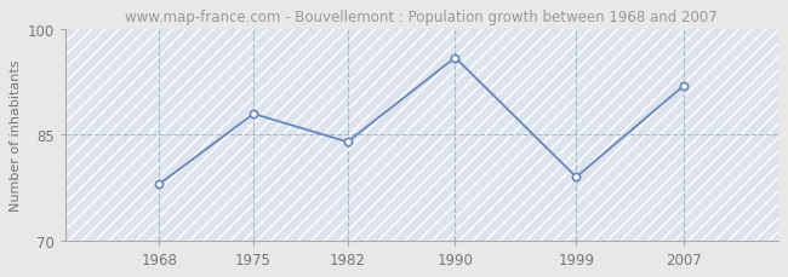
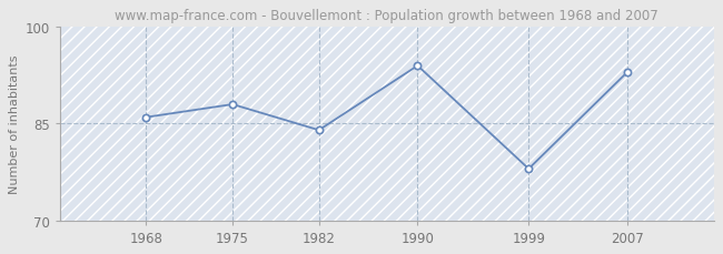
1968: 78 -> 86
1990: 96 -> 94
1999: 79 -> 78
2007: 92 -> 93
